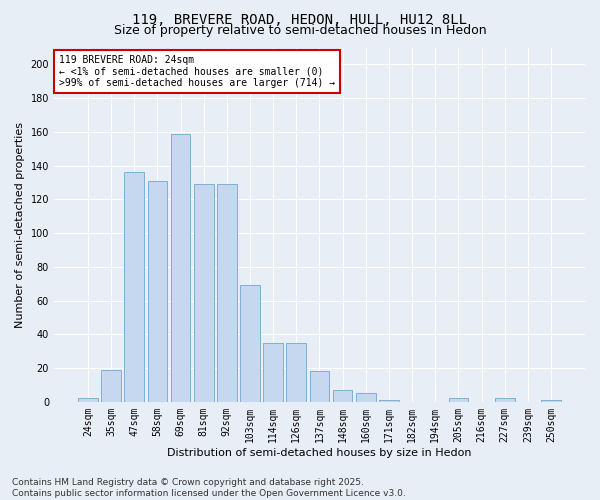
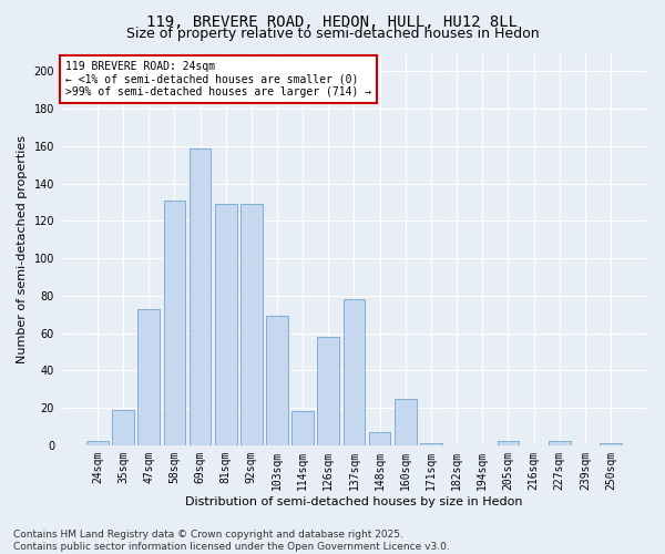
47sqm: 136 -> 73
114sqm: 35 -> 18
126sqm: 35 -> 58
137sqm: 18 -> 78
160sqm: 5 -> 25
